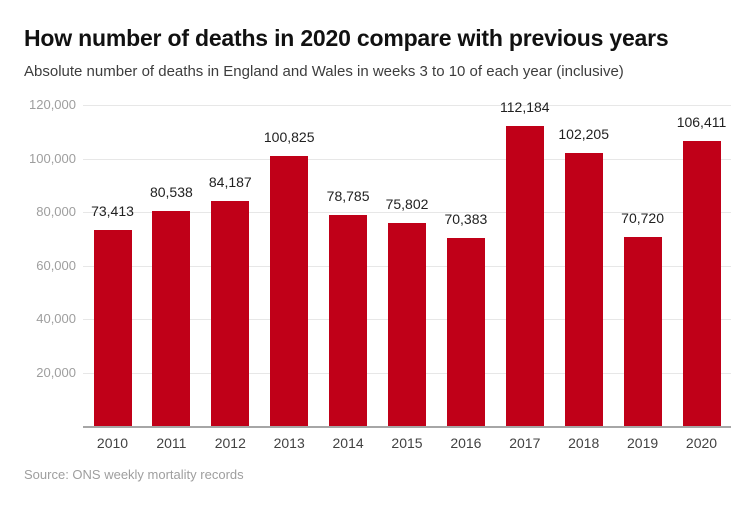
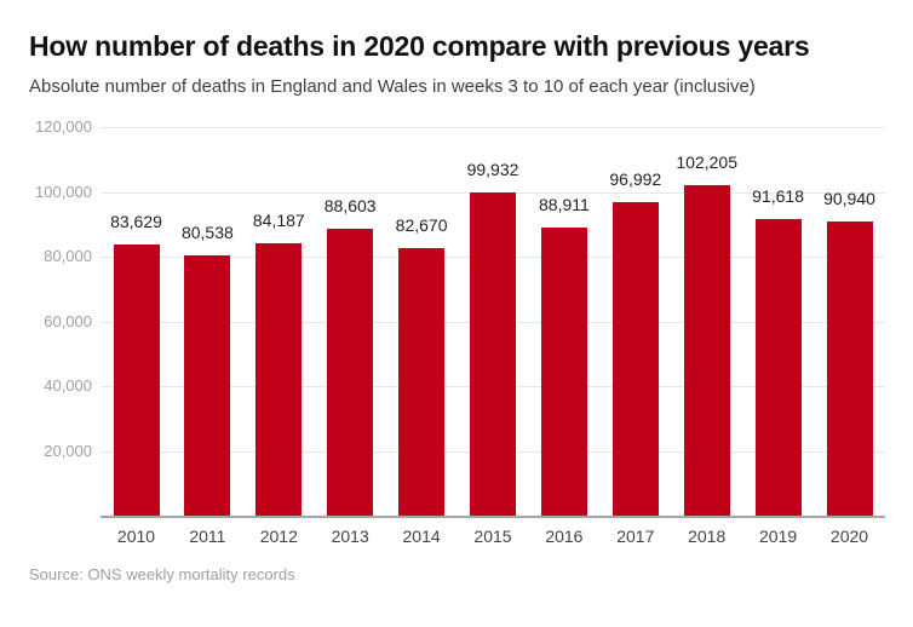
2010: 73,413 -> 83,629
2013: 100,825 -> 88,603
2014: 78,785 -> 82,670
2015: 75,802 -> 99,932
2016: 70,383 -> 88,911
2017: 112,184 -> 96,992
2019: 70,720 -> 91,618
2020: 106,411 -> 90,940
